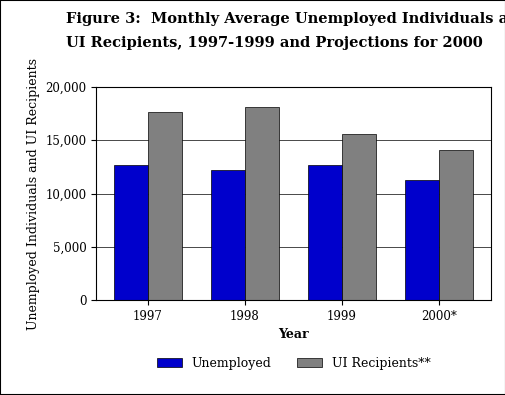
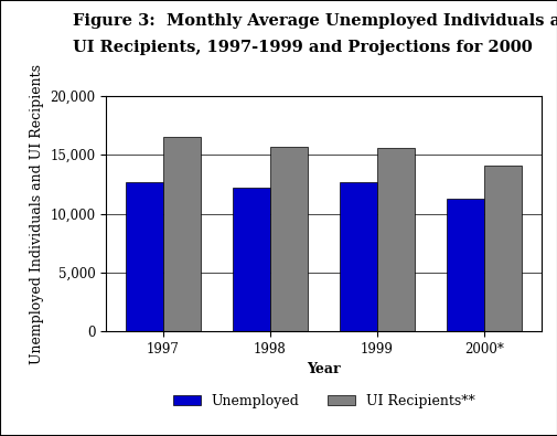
UI Recipients**/1997: 17,600 -> 16,500
UI Recipients**/1998: 18,100 -> 15,700
